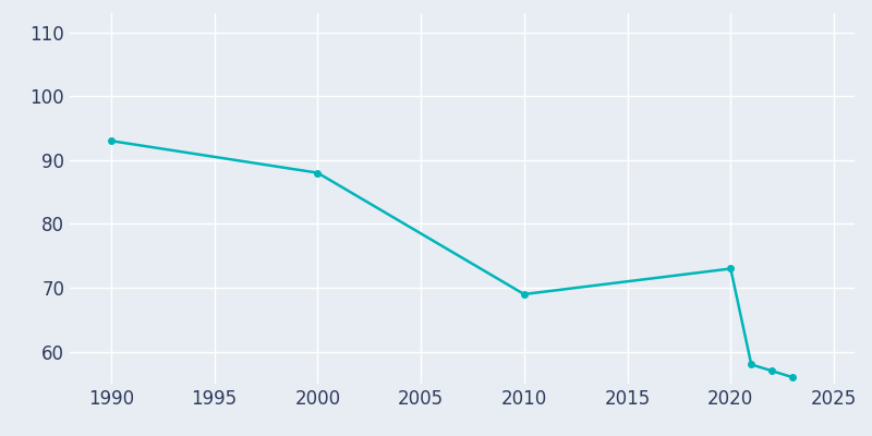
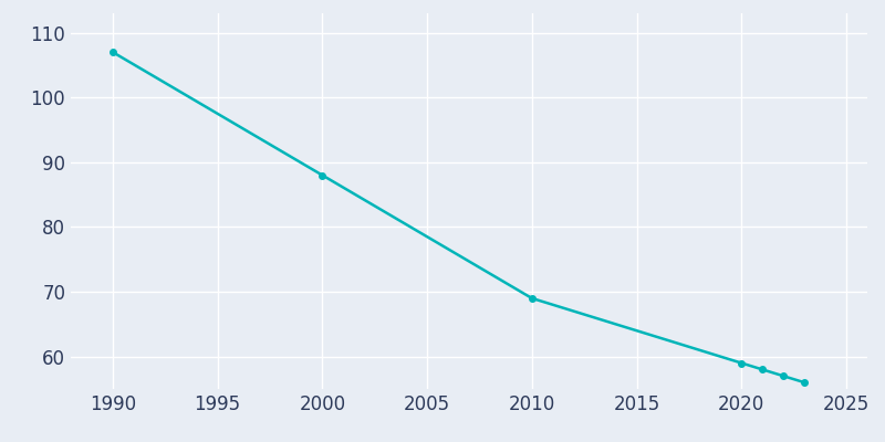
1990: 93 -> 107
2020: 73 -> 59
